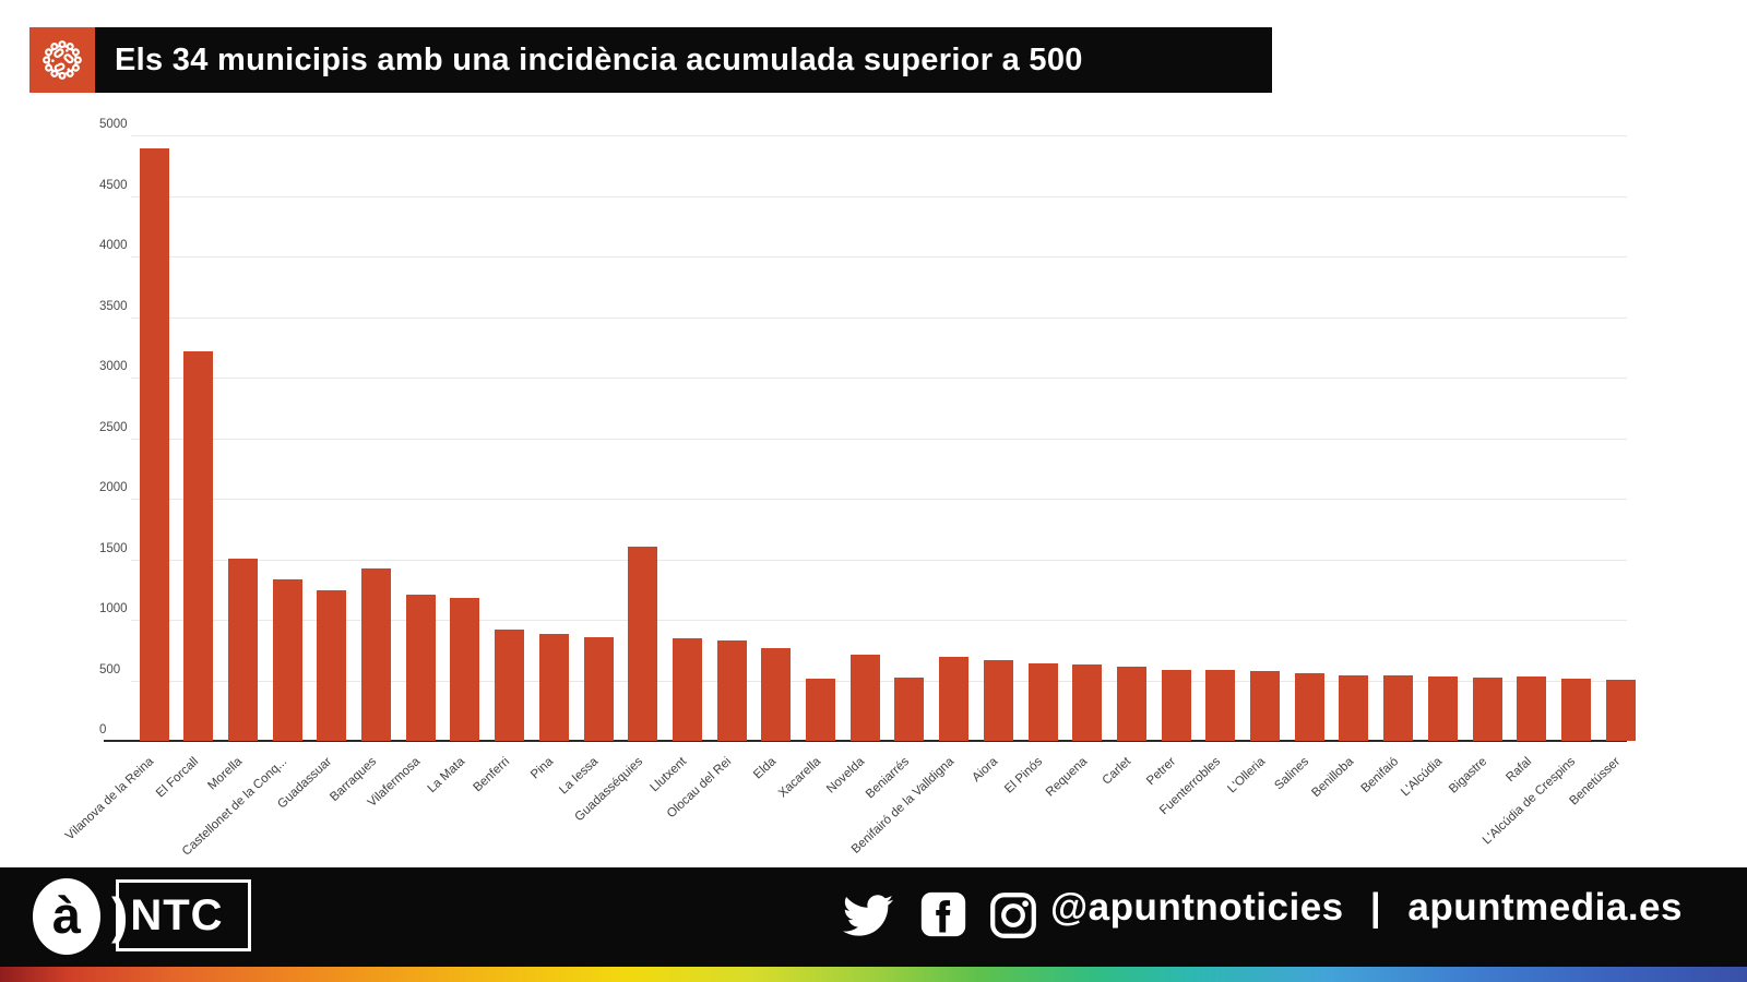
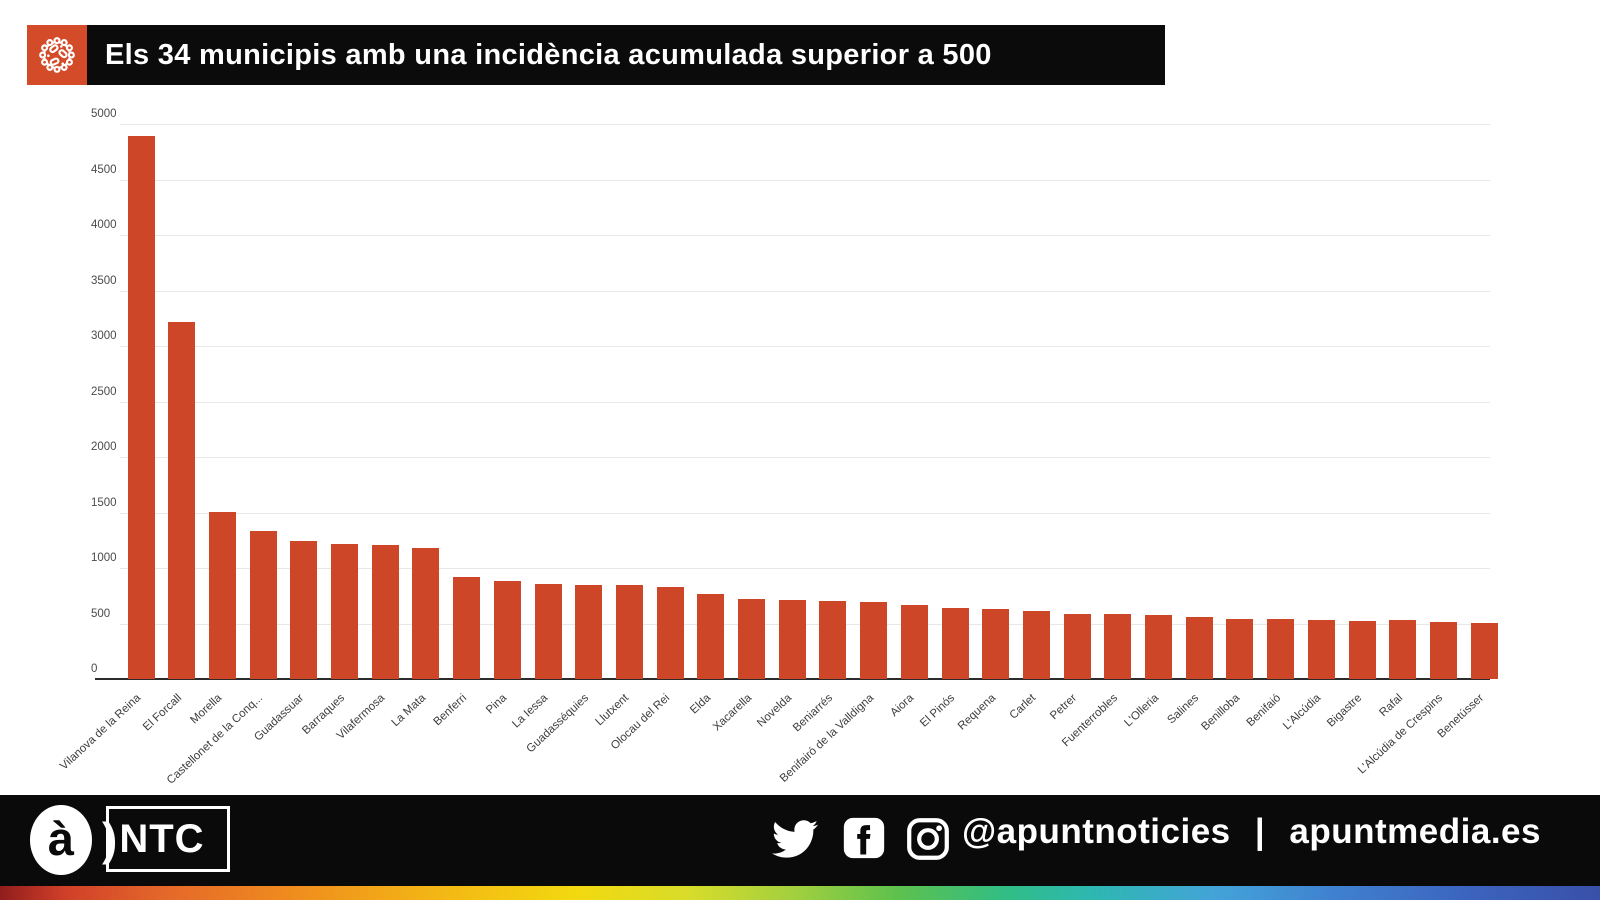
Barraques: 1420 -> 1220
Guadasséquies: 1600 -> 840
Xacarella: 510 -> 720
Beniarrés: 520 -> 700
